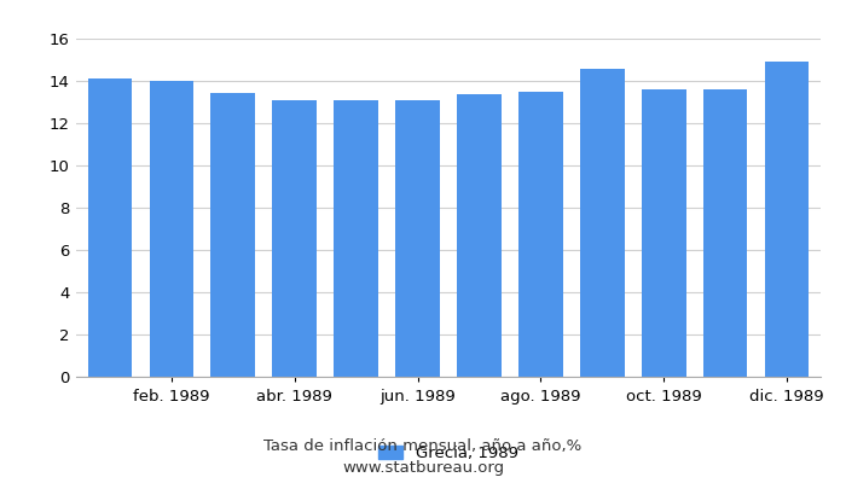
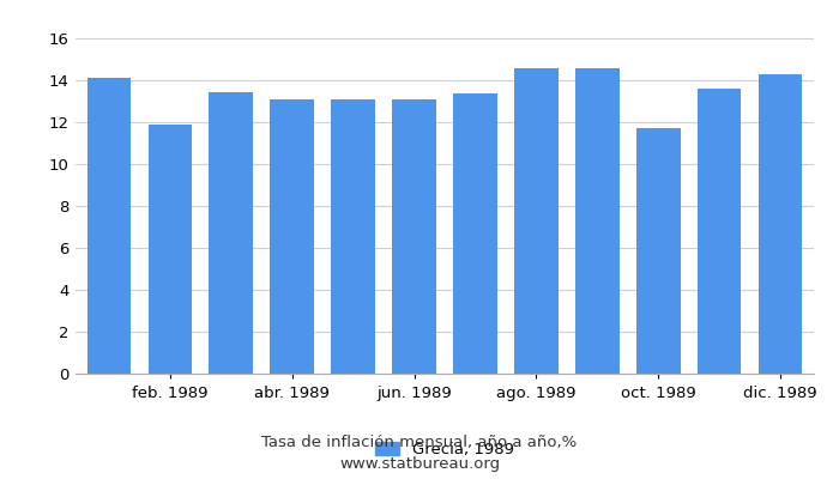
feb. 1989: 14.0 -> 11.9
ago. 1989: 13.5 -> 14.6
oct. 1989: 13.6 -> 11.7
dic. 1989: 14.9 -> 14.3
